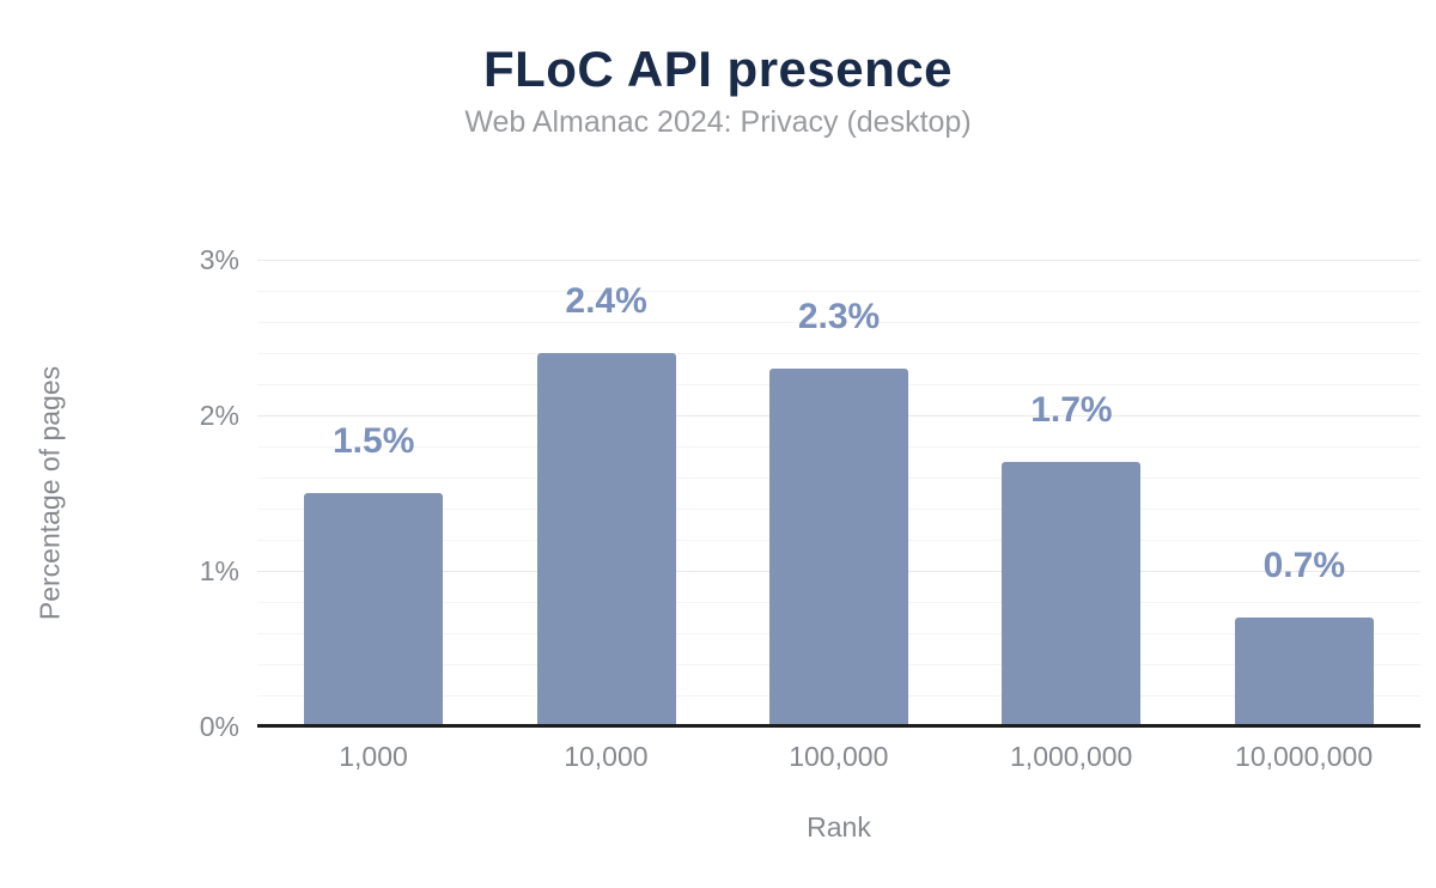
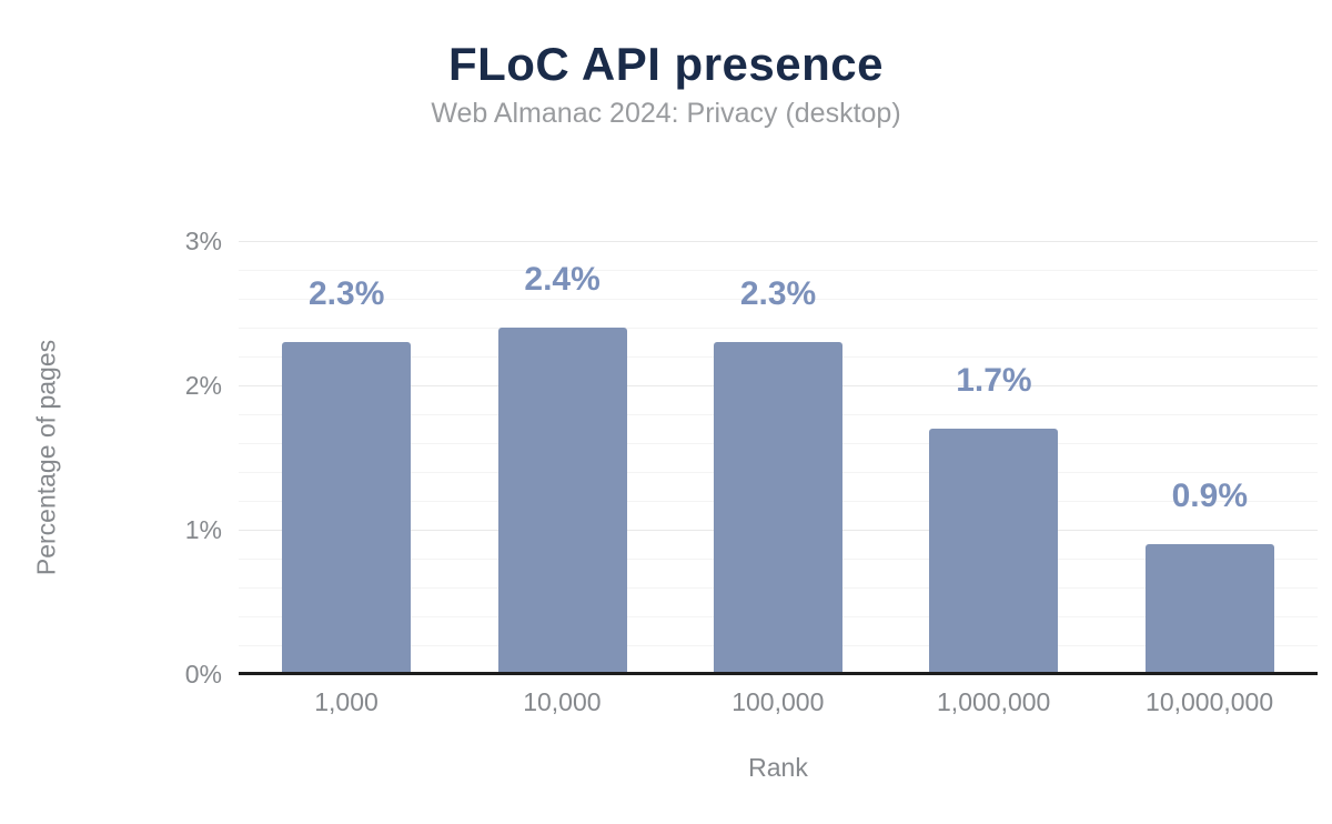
1,000: 1.5% -> 2.3%
10,000,000: 0.7% -> 0.9%
